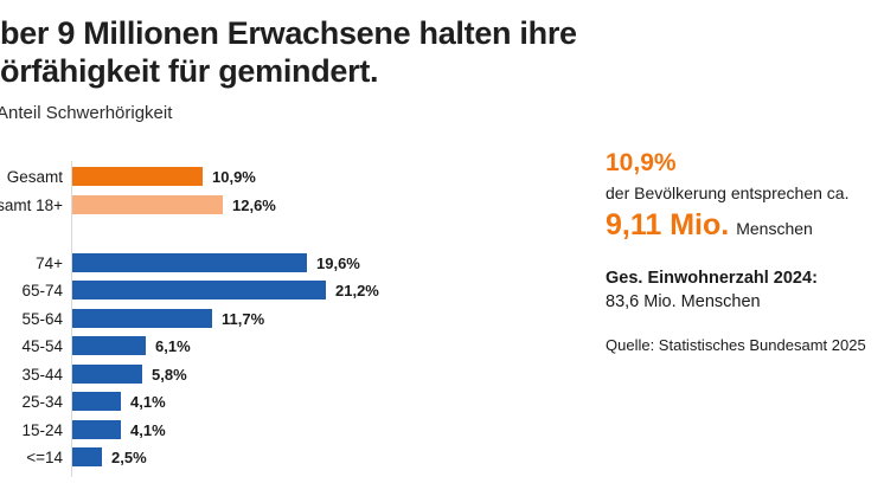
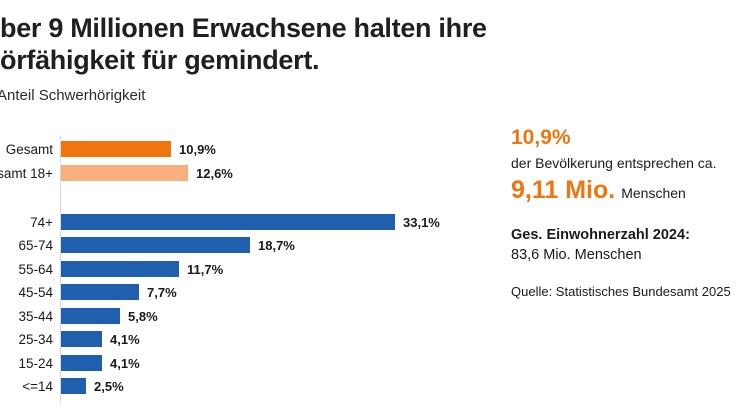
74+: 19,6% -> 33,1%
65-74: 21,2% -> 18,7%
45-54: 6,1% -> 7,7%
